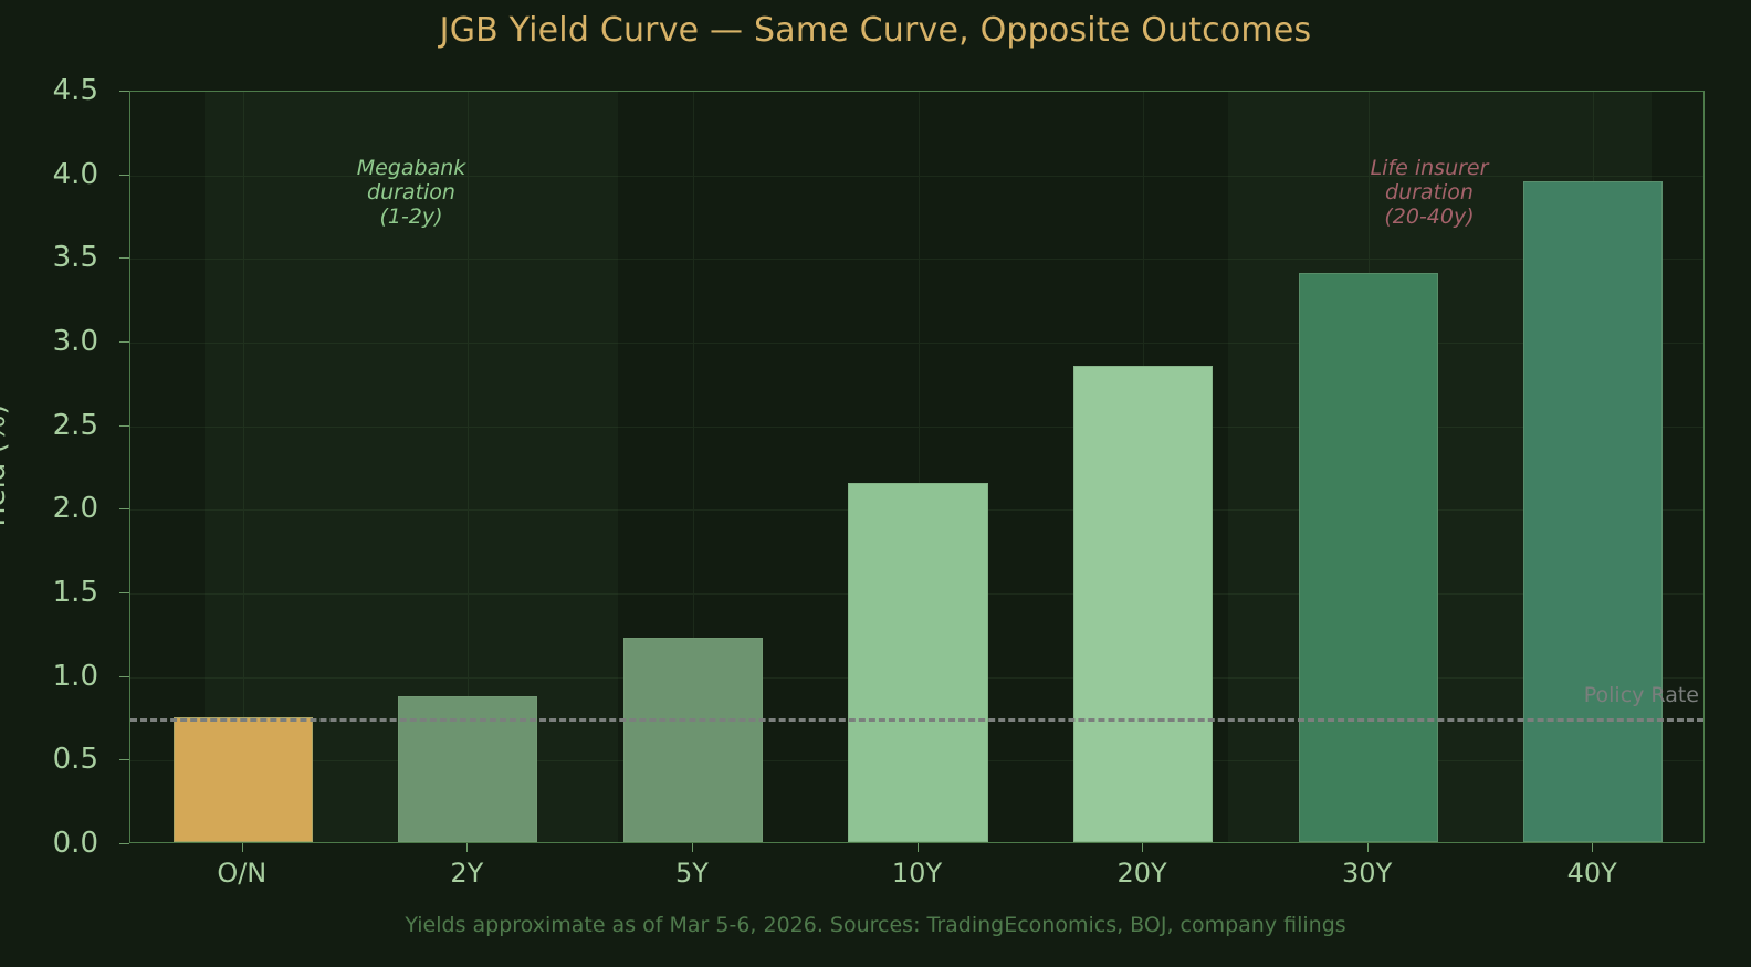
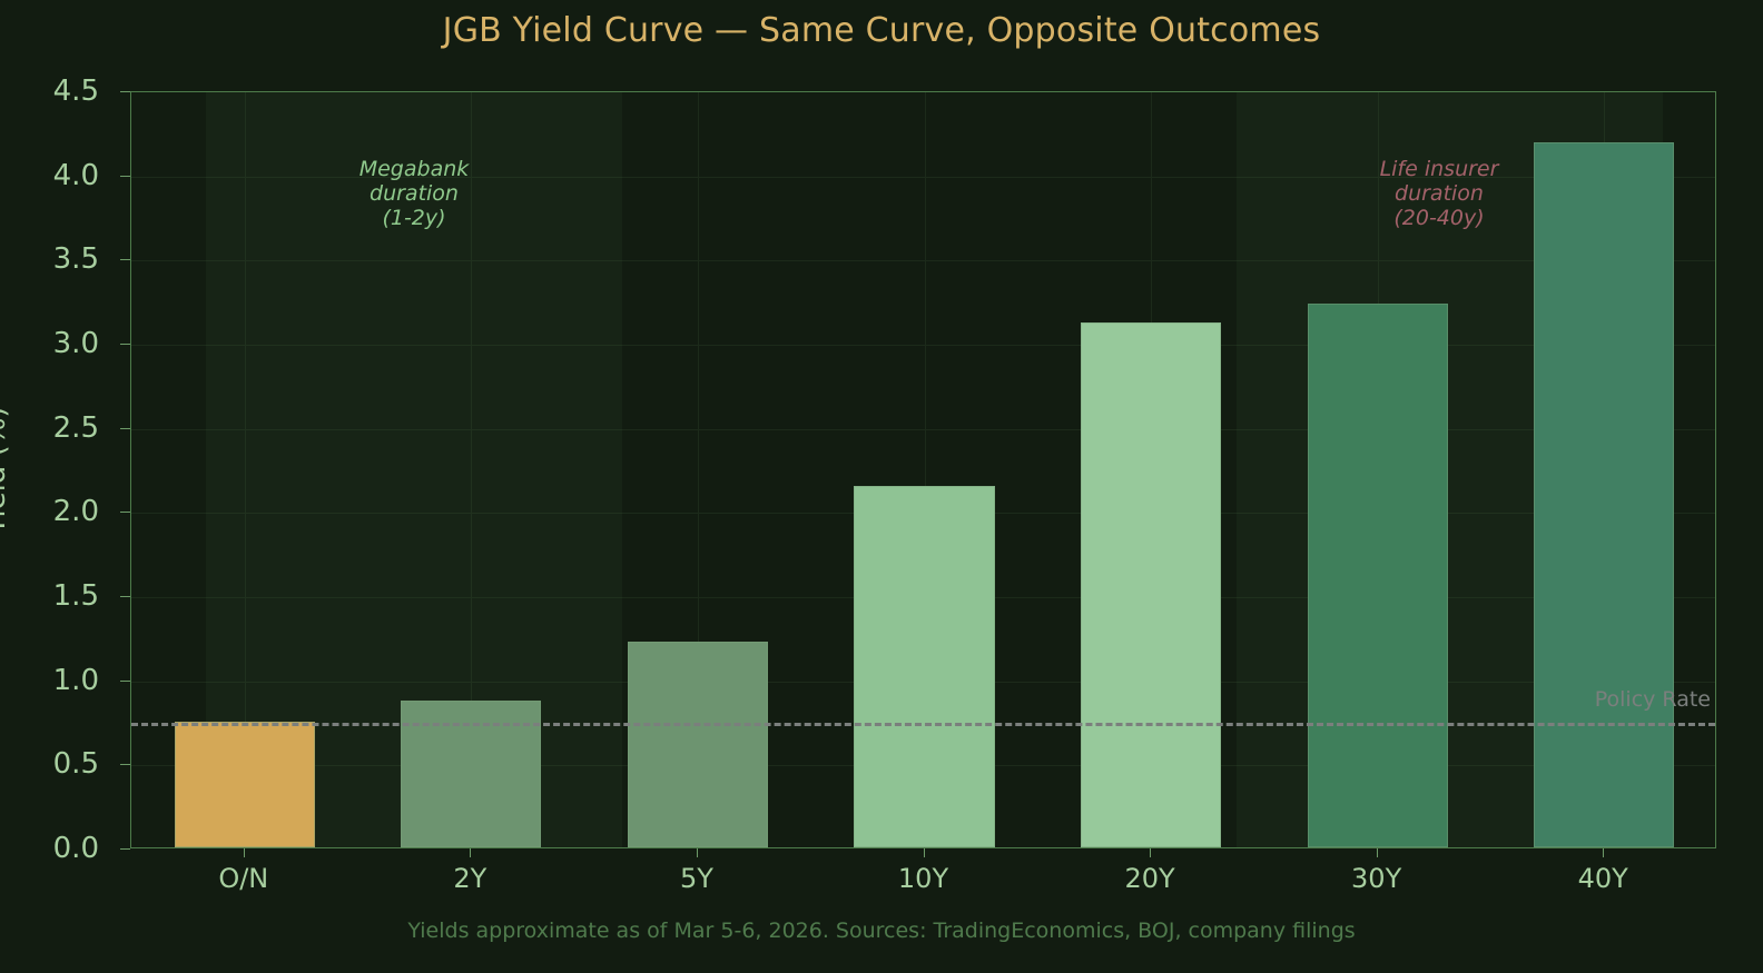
20Y: 2.85 -> 3.12
30Y: 3.40 -> 3.23
40Y: 3.95 -> 4.19
